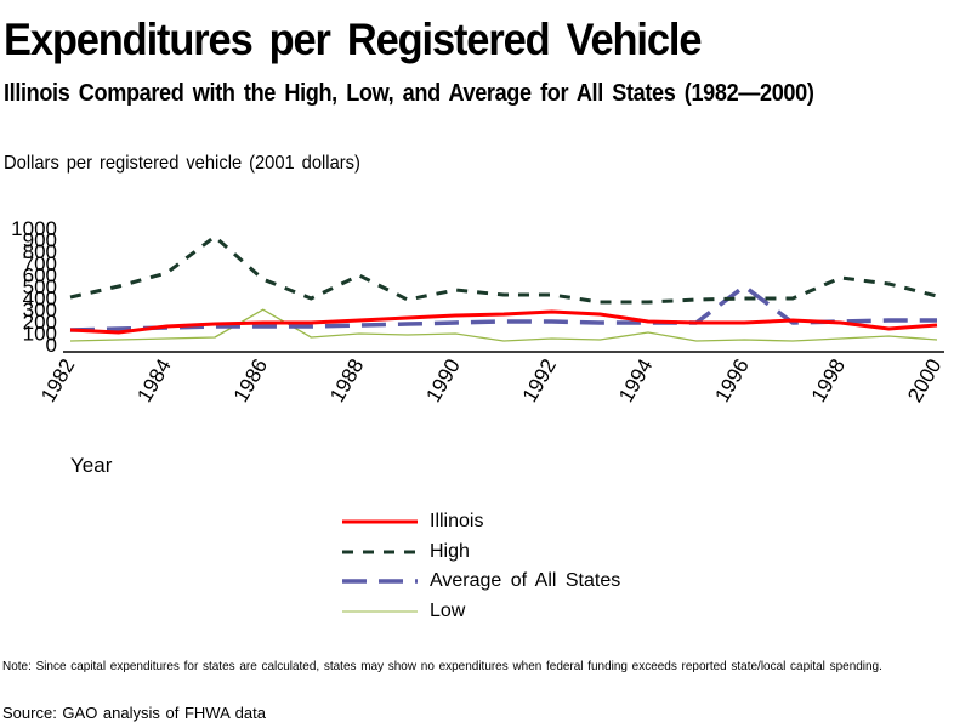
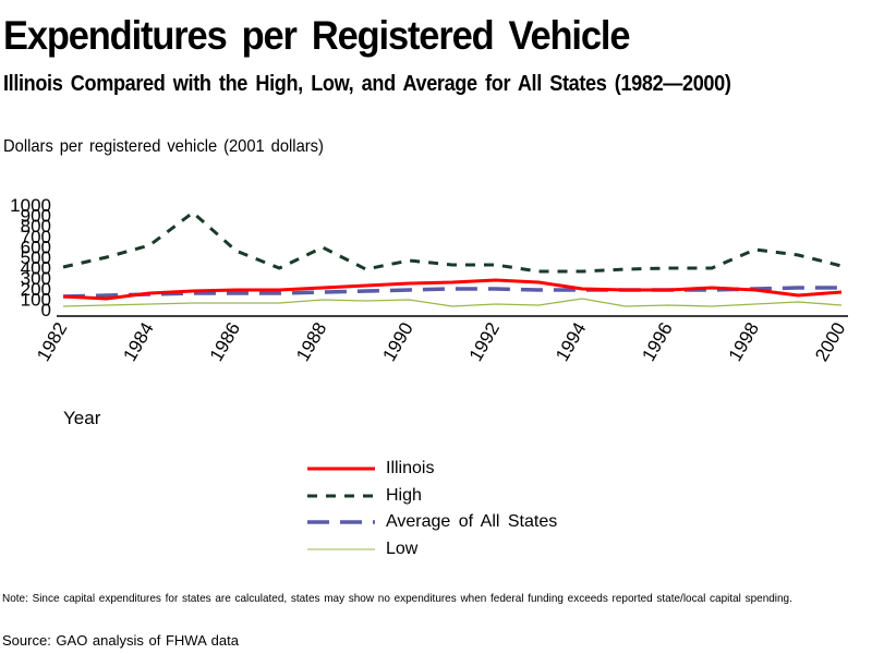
Low/1986: 300 -> 100
Average of All States/1996: 500 -> 200
